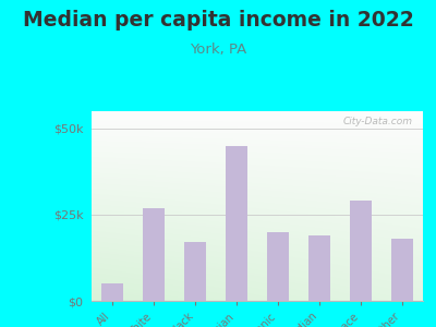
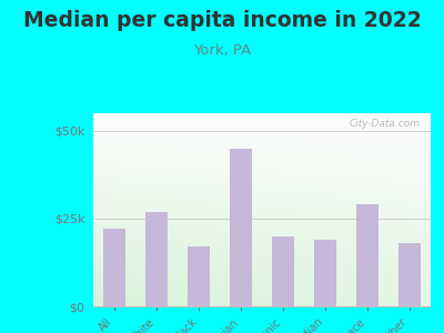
All: $5k -> $22k
